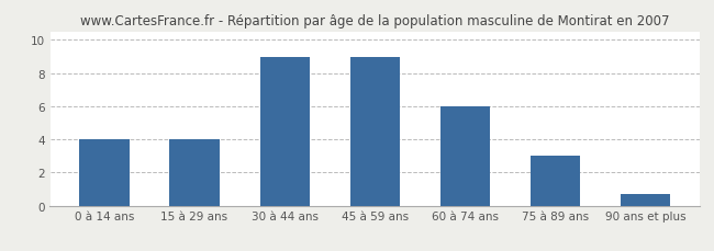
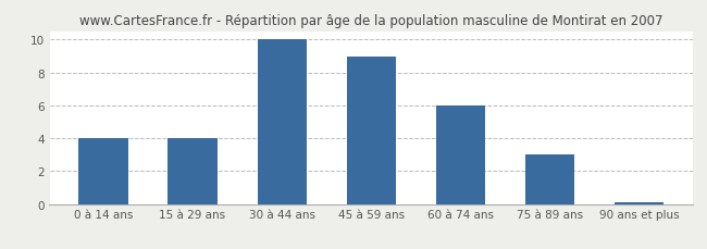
30 à 44 ans: 9.0 -> 10.0
90 ans et plus: 0.7 -> 0.1
